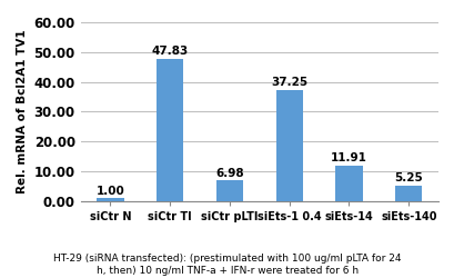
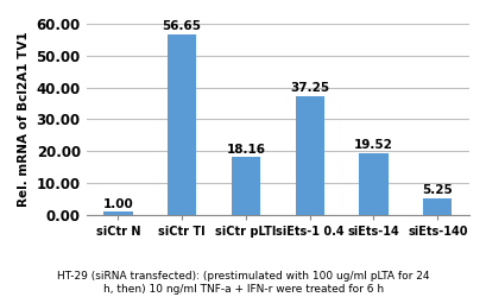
siCtr TI: 47.83 -> 56.65
siCtr pLTI: 6.98 -> 18.16
siEts-14: 11.91 -> 19.52
